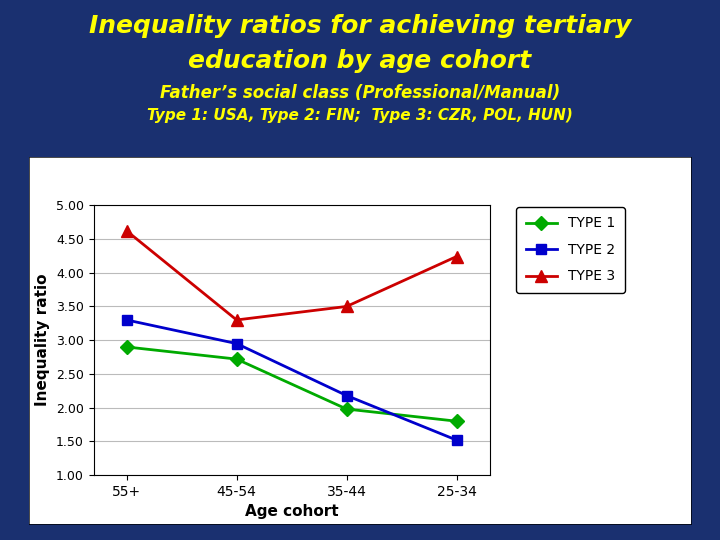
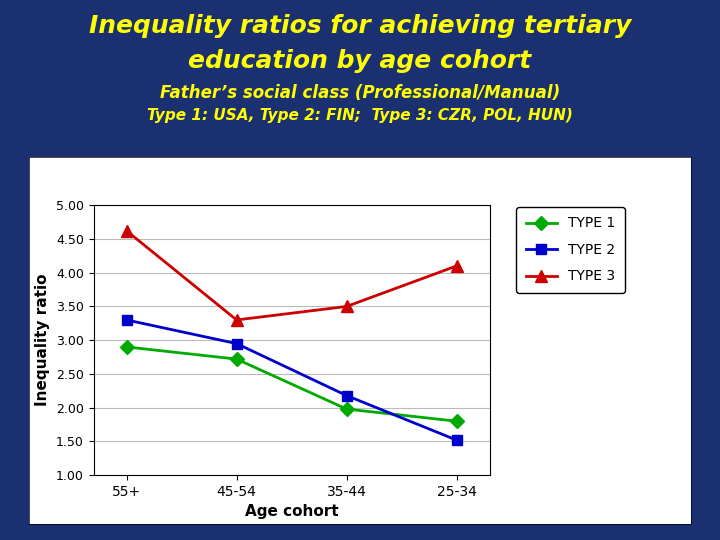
TYPE 3/25-34: 4.24 -> 4.10
